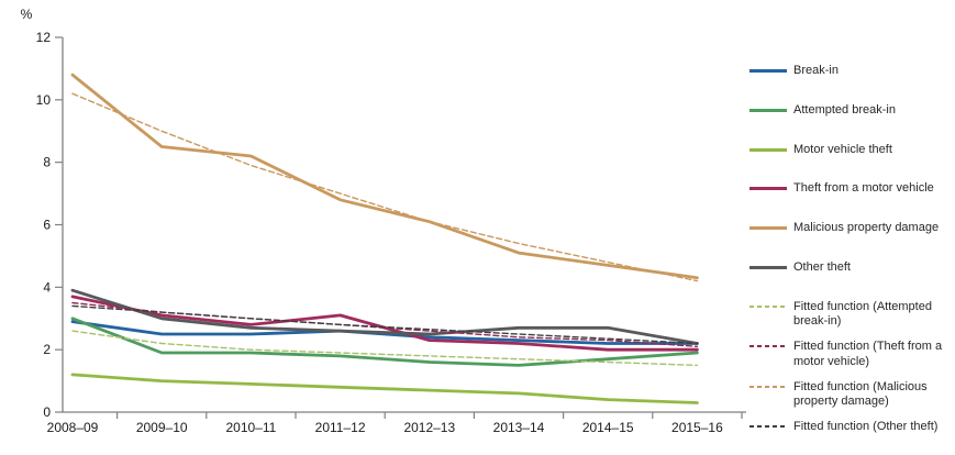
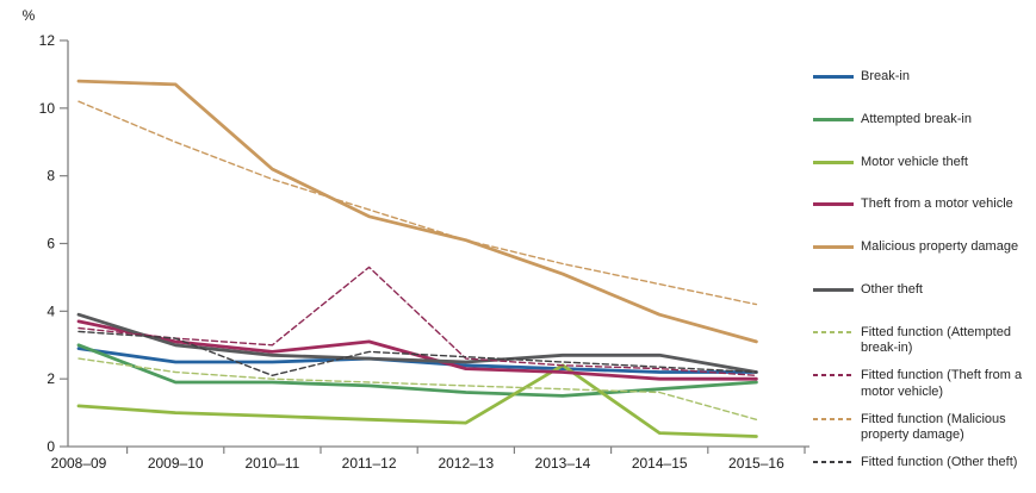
Malicious property damage/2009–10: 8.5 -> 10.7
Fitted function (Other theft)/2010–11: 3.0 -> 2.1
Fitted function (Theft from a motor vehicle)/2011–12: 2.8 -> 5.3
Motor vehicle theft/2013–14: 0.6 -> 2.4
Malicious property damage/2014–15: 4.7 -> 3.9
Malicious property damage/2015–16: 4.3 -> 3.1
Fitted function (Attempted break-in)/2015–16: 1.5 -> 0.8
